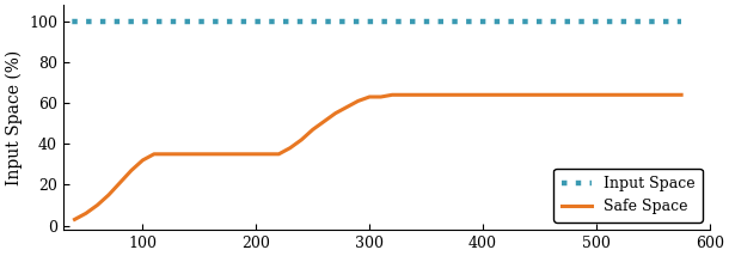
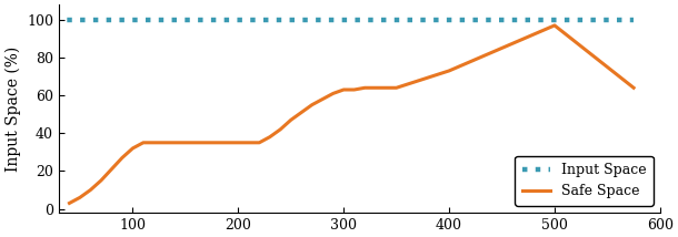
400: 64 -> 73
500: 64 -> 97
